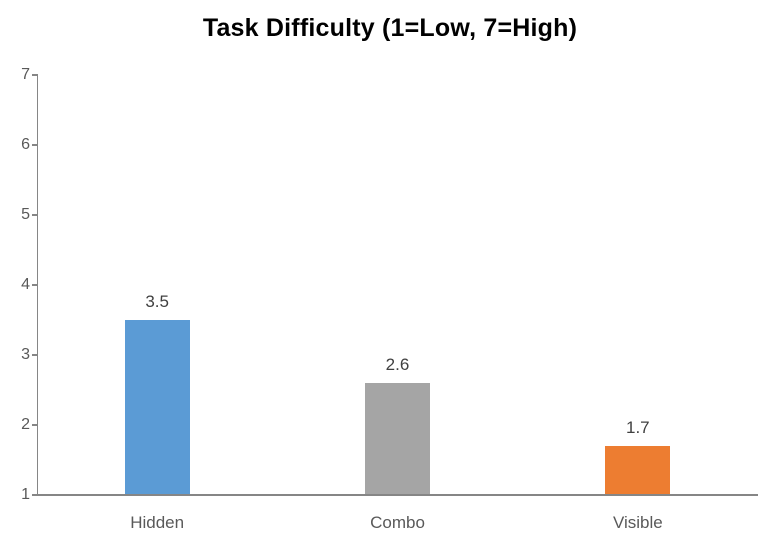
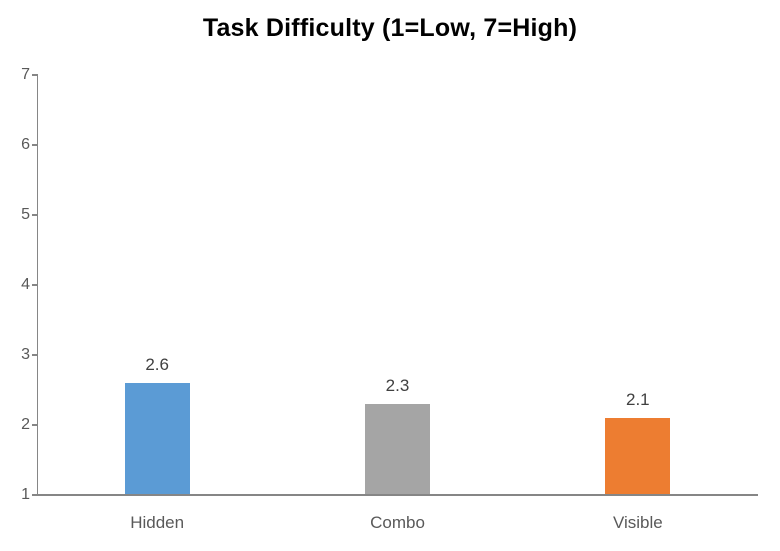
Hidden: 3.5 -> 2.6
Combo: 2.6 -> 2.3
Visible: 1.7 -> 2.1
